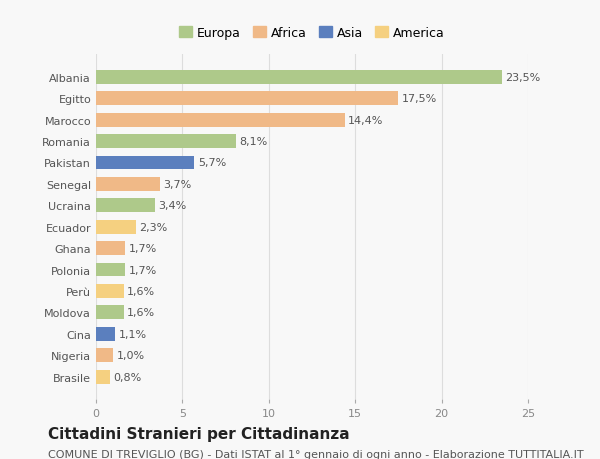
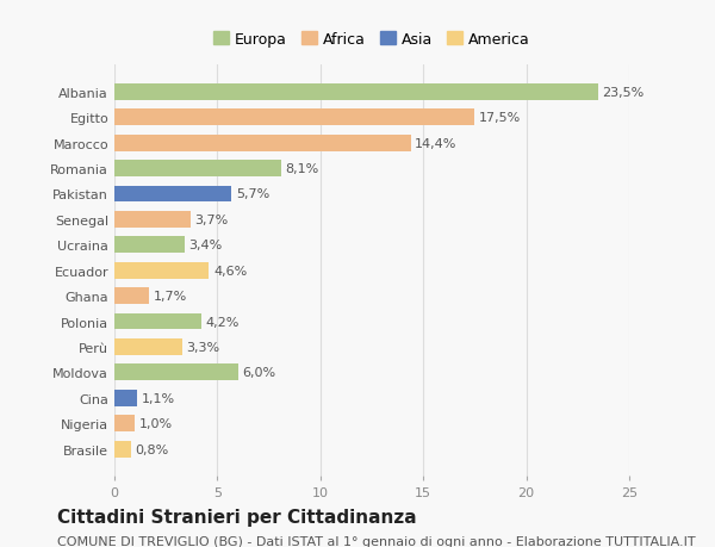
Ecuador: 2,3% -> 4,6%
Polonia: 1,7% -> 4,2%
Perù: 1,6% -> 3,3%
Moldova: 1,6% -> 6,0%
